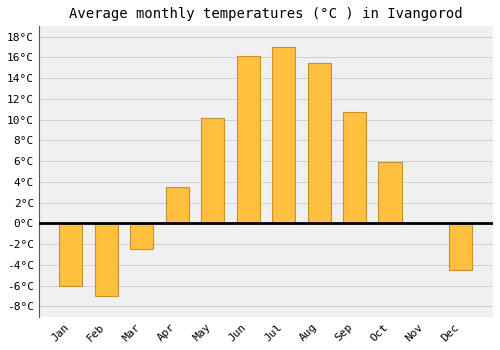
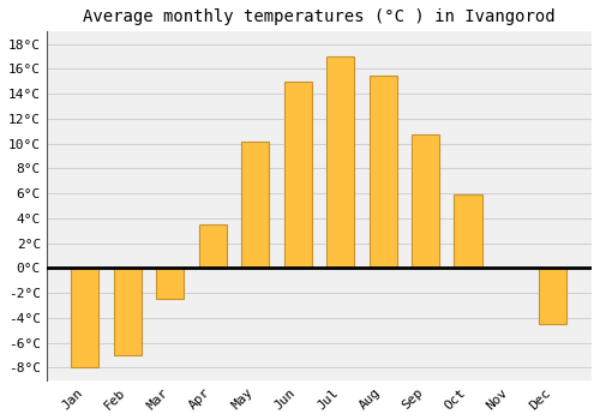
Jan: -6.0°C -> -8.0°C
Jun: 16.1°C -> 15.0°C
